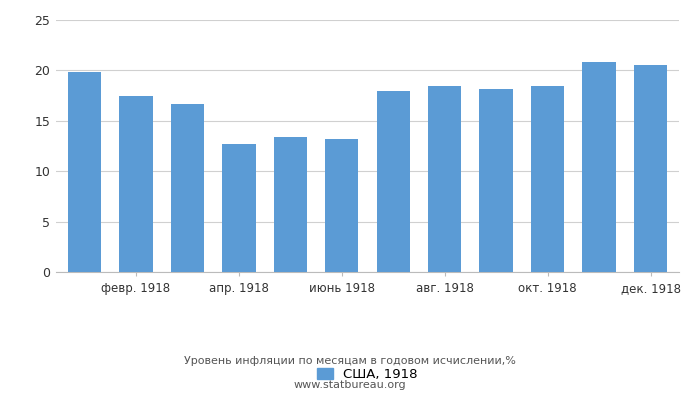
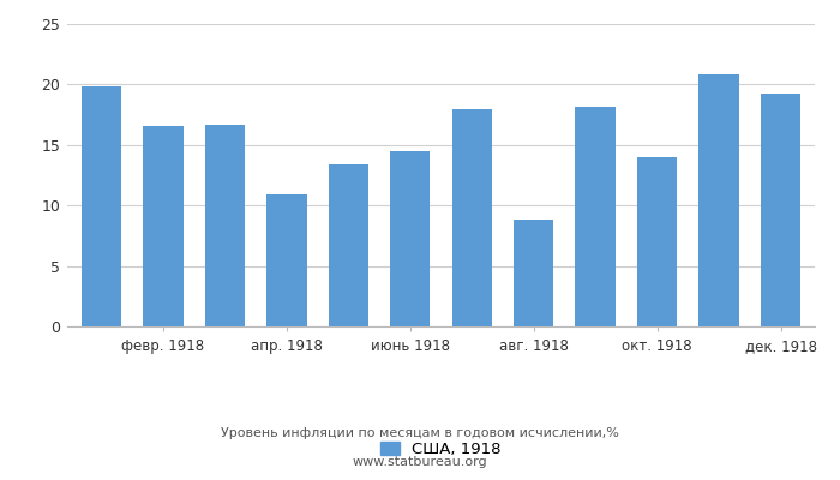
февр. 1918: 17.5 -> 16.6
апр. 1918: 12.7 -> 10.9
июнь 1918: 13.2 -> 14.5
авг. 1918: 18.5 -> 8.8
окт. 1918: 18.5 -> 14.0
дек. 1918: 20.5 -> 19.2
